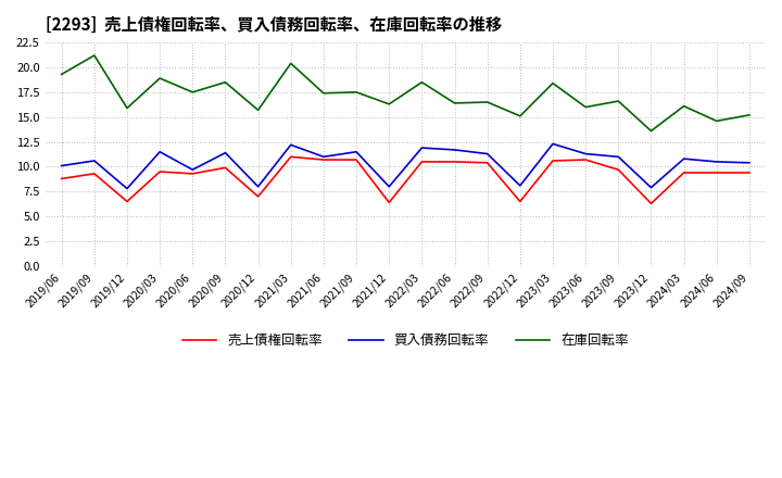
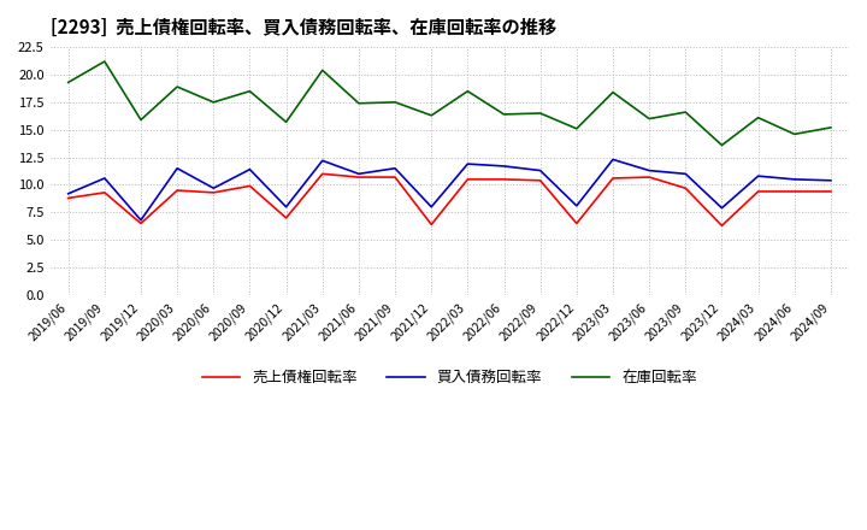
買入債務回転率/2019/06: 10.1 -> 9.2
買入債務回転率/2019/12: 7.8 -> 6.8
